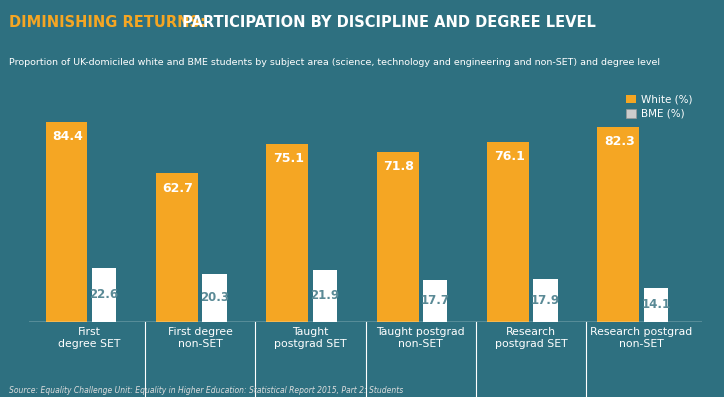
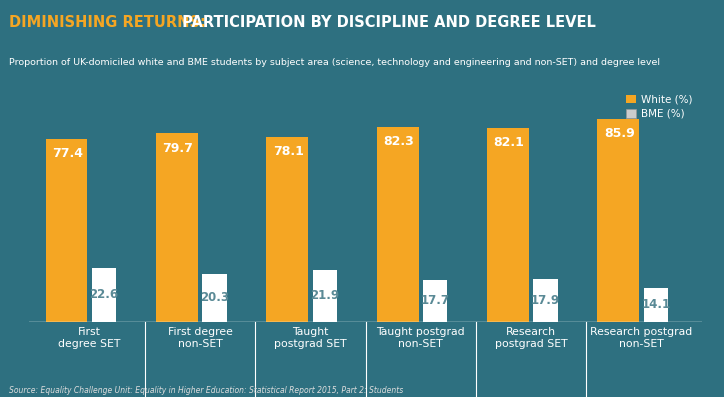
White (%)/First degree SET: 84.4 -> 77.4
White (%)/First degree non-SET: 62.7 -> 79.7
White (%)/Taught postgrad SET: 75.1 -> 78.1
White (%)/Taught postgrad non-SET: 71.8 -> 82.3
White (%)/Research postgrad SET: 76.1 -> 82.1
White (%)/Research postgrad non-SET: 82.3 -> 85.9
